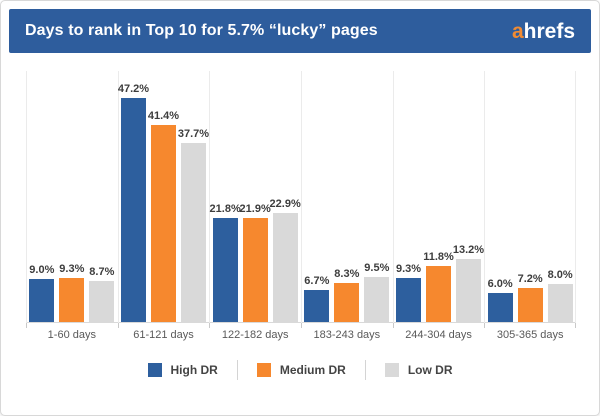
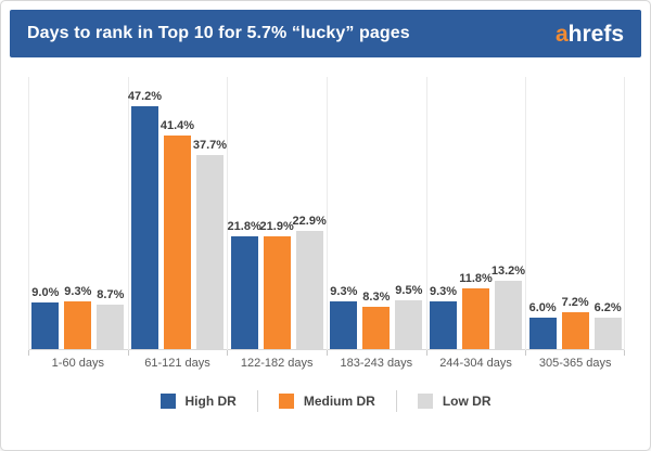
High DR/183-243 days: 6.7% -> 9.3%
Low DR/305-365 days: 8.0% -> 6.2%
